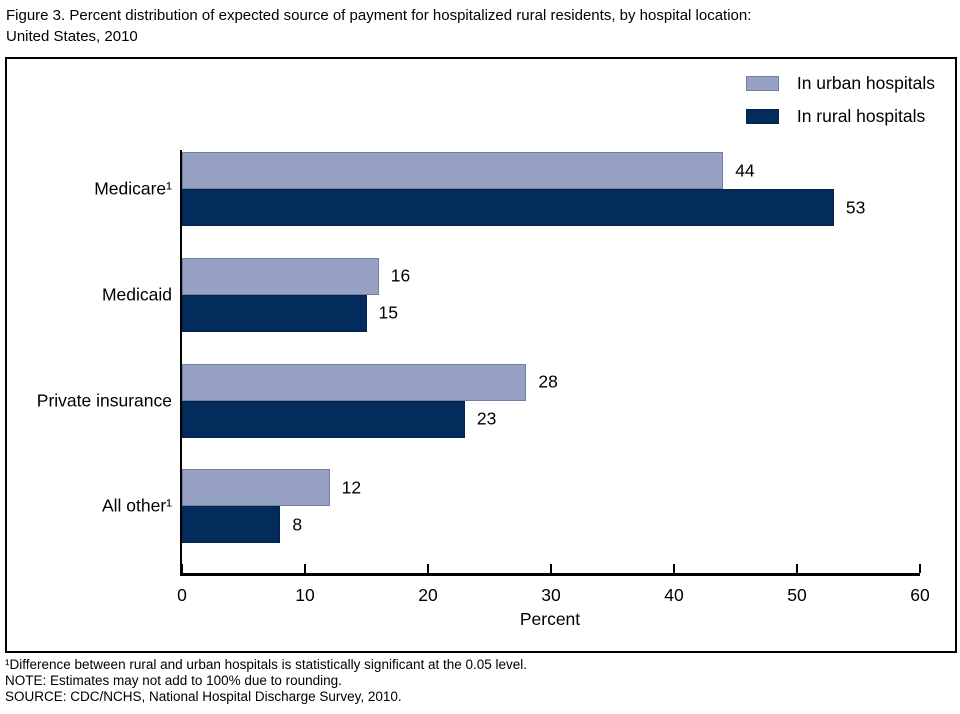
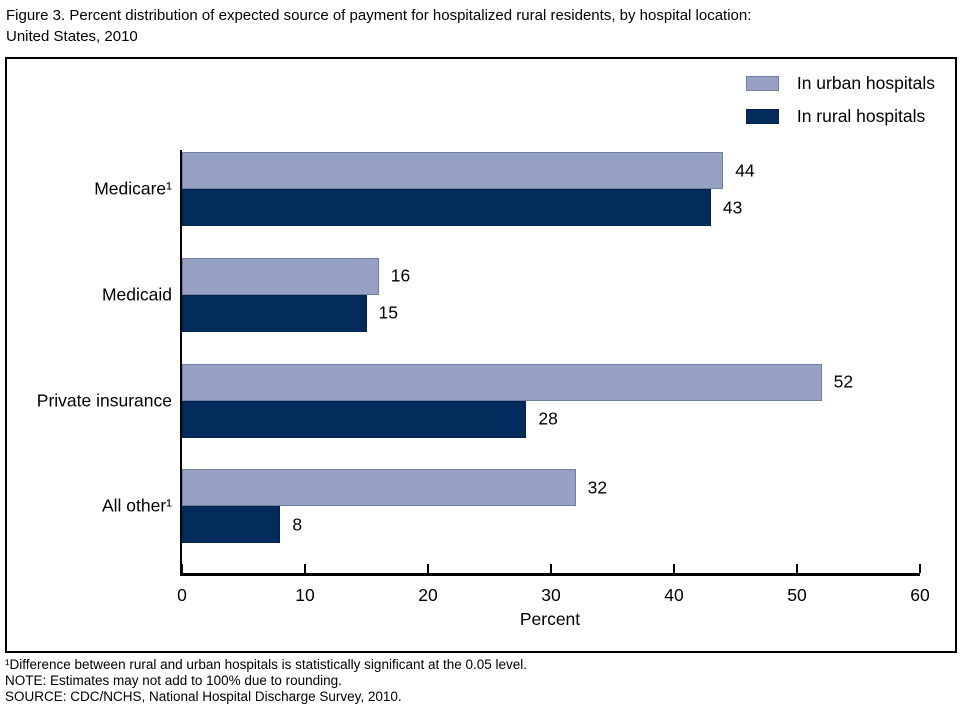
In rural hospitals/Medicare¹: 53 -> 43
In urban hospitals/Private insurance: 28 -> 52
In rural hospitals/Private insurance: 23 -> 28
In urban hospitals/All other¹: 12 -> 32
